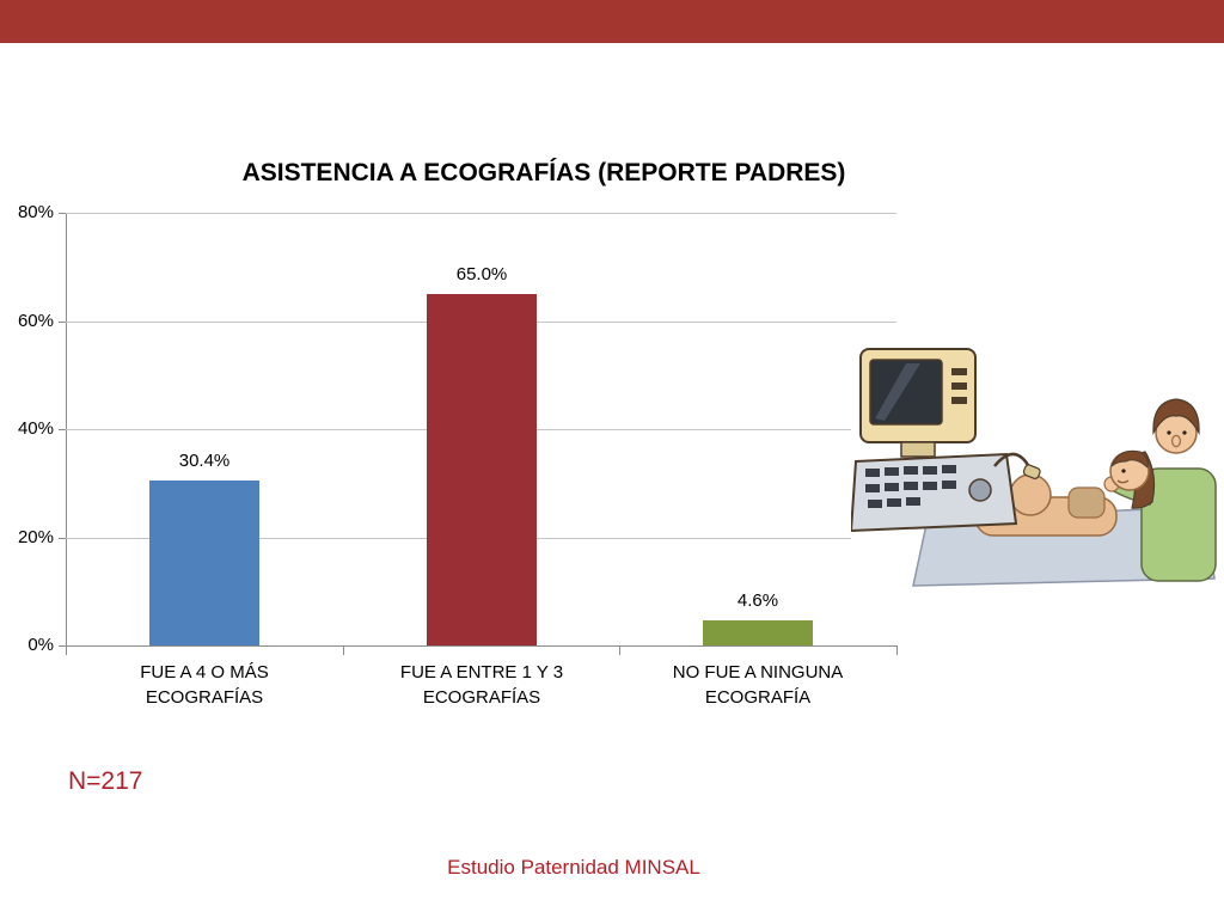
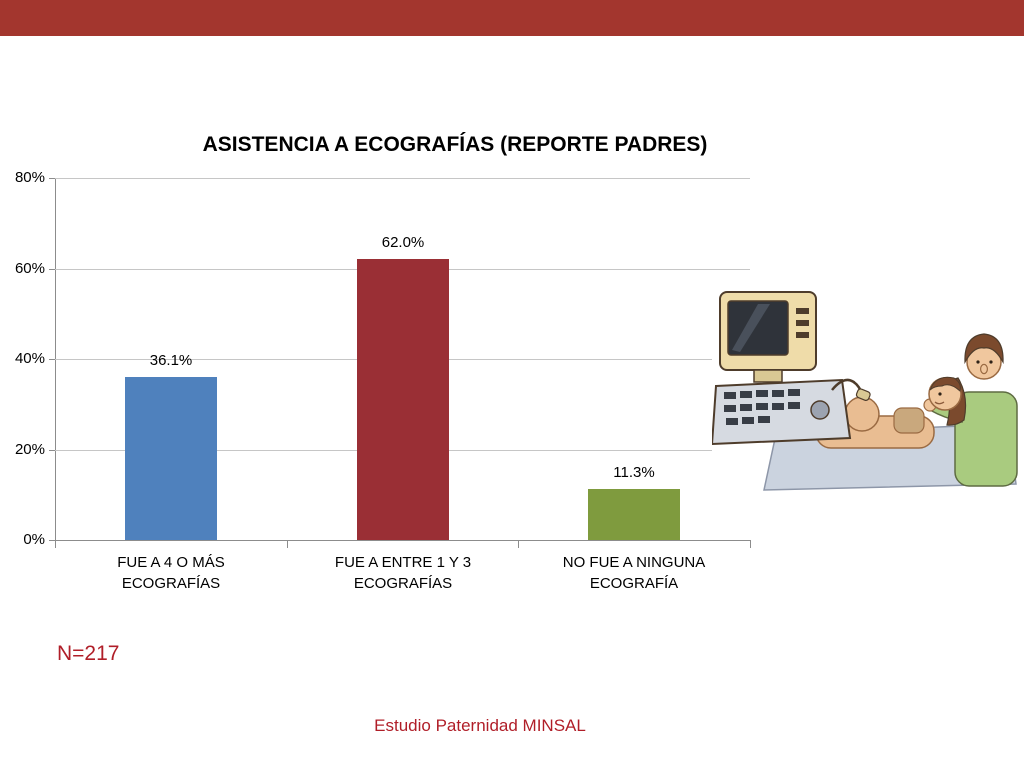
FUE A 4 O MÁS ECOGRAFÍAS: 30.4% -> 36.1%
FUE A ENTRE 1 Y 3 ECOGRAFÍAS: 65.0% -> 62.0%
NO FUE A NINGUNA ECOGRAFÍA: 4.6% -> 11.3%
